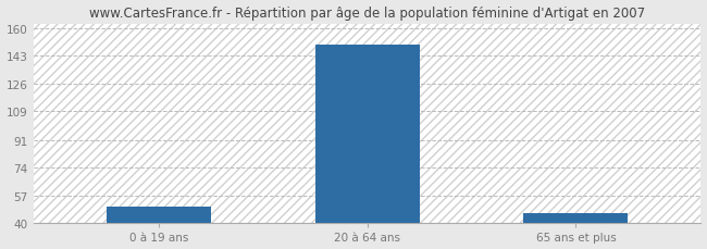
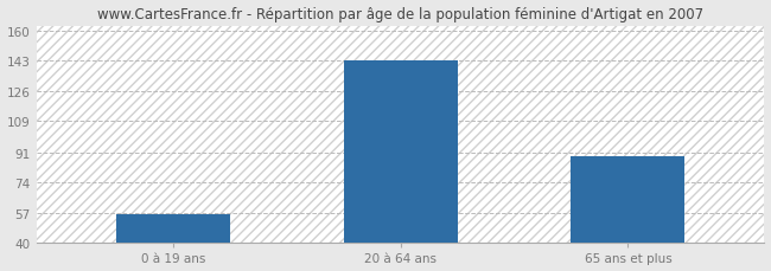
0 à 19 ans: 50 -> 56
20 à 64 ans: 150 -> 143
65 ans et plus: 46 -> 89
